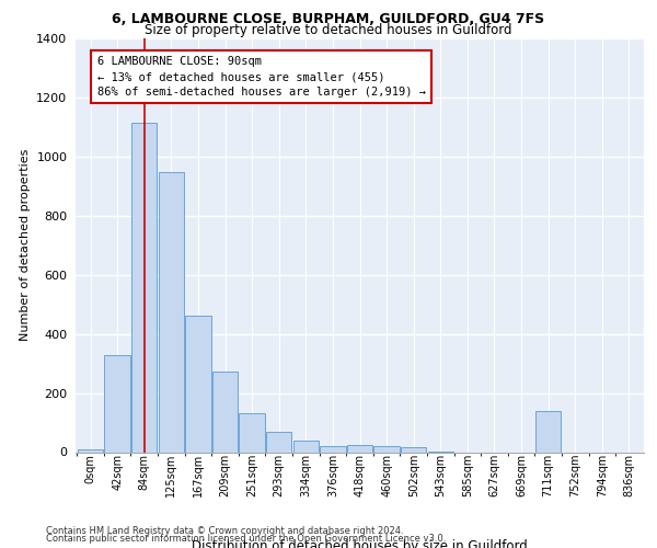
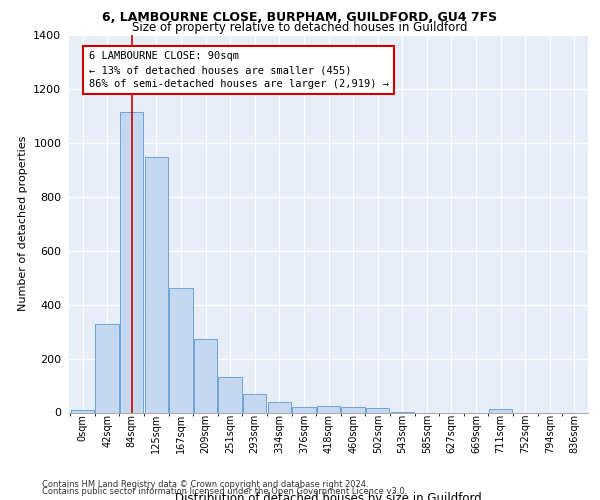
711sqm: 140 -> 12
